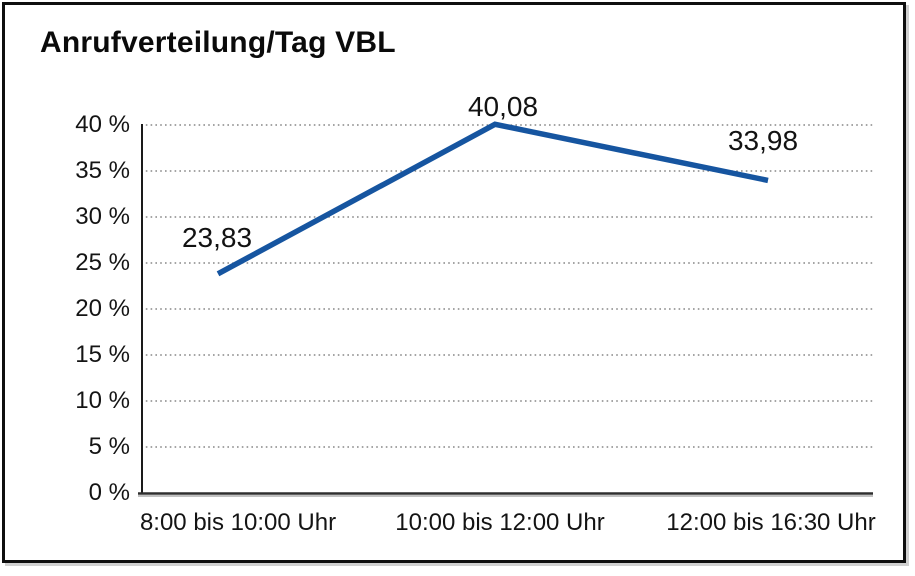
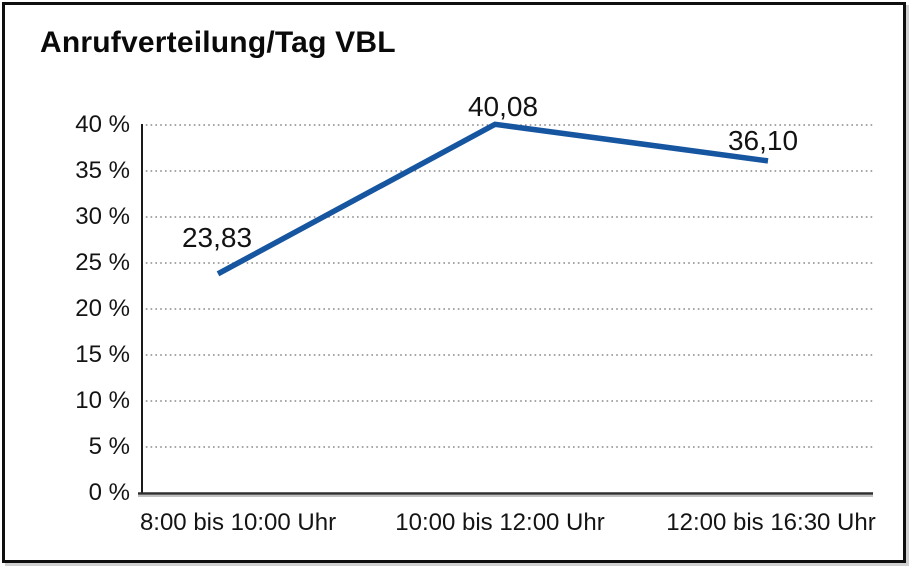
12:00 bis 16:30 Uhr: 33,98 -> 36,10
